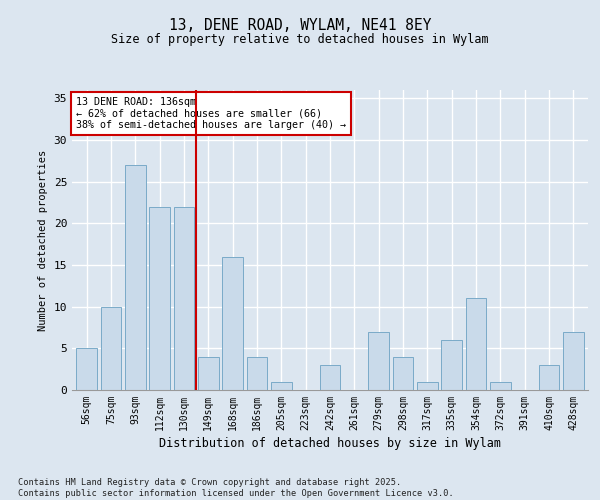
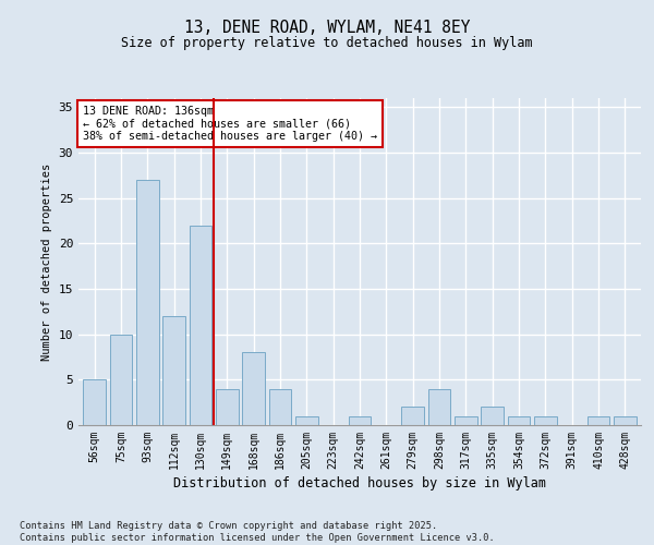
112sqm: 22 -> 12
168sqm: 16 -> 8
242sqm: 3 -> 1
279sqm: 7 -> 2
335sqm: 6 -> 2
354sqm: 11 -> 1
410sqm: 3 -> 1
428sqm: 7 -> 1
